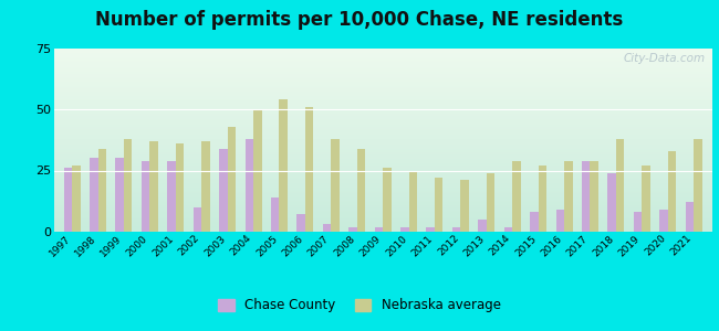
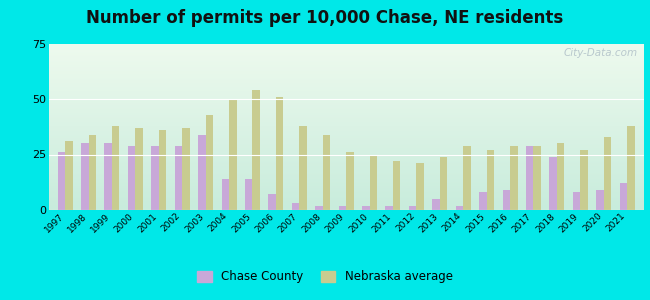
Nebraska average/1997: 27 -> 31
Chase County/2002: 10 -> 29
Chase County/2004: 38 -> 14
Nebraska average/2018: 38 -> 30
